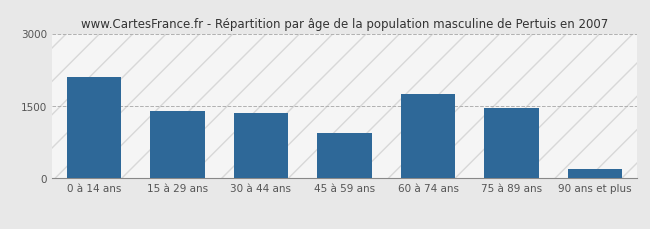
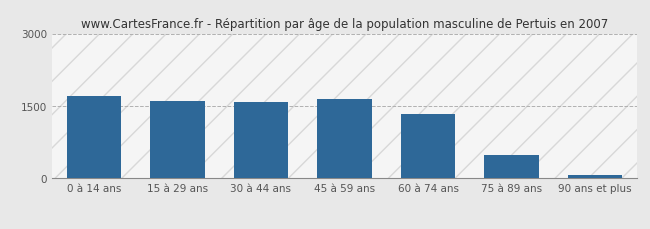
0 à 14 ans: 2100 -> 1700
15 à 29 ans: 1400 -> 1600
30 à 44 ans: 1350 -> 1590
45 à 59 ans: 950 -> 1640
60 à 74 ans: 1750 -> 1340
75 à 89 ans: 1450 -> 480
90 ans et plus: 200 -> 70
